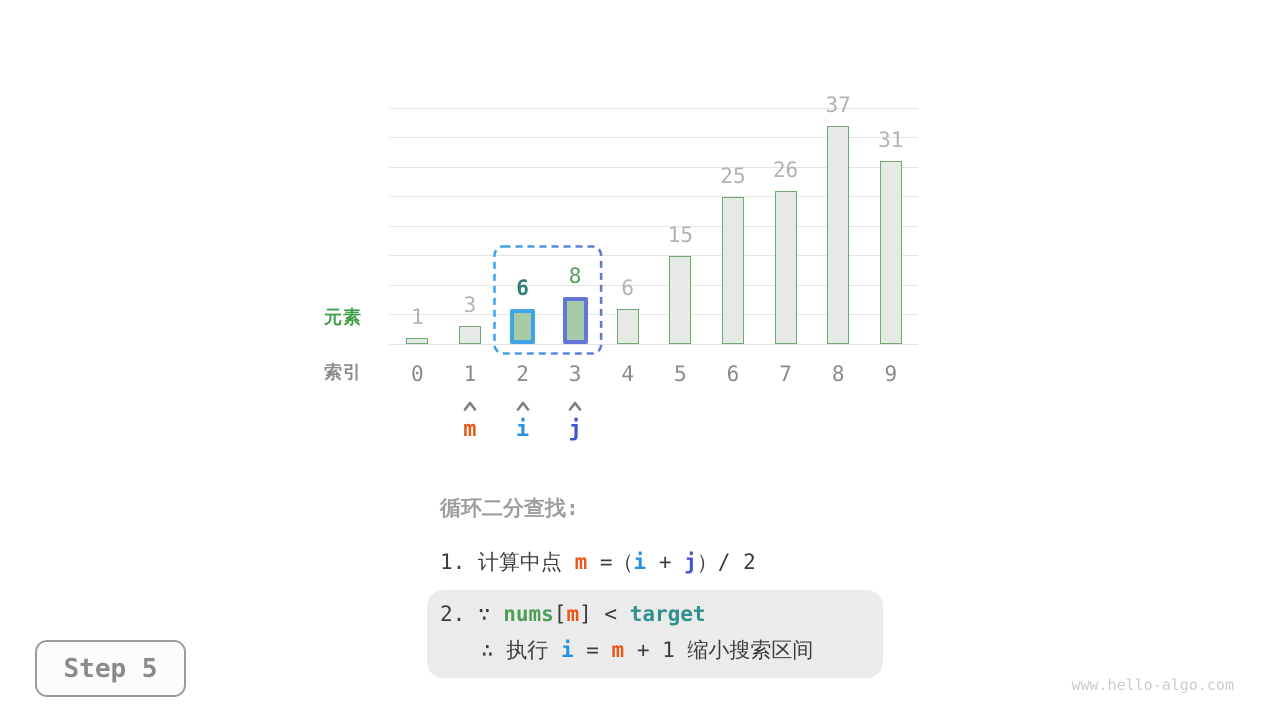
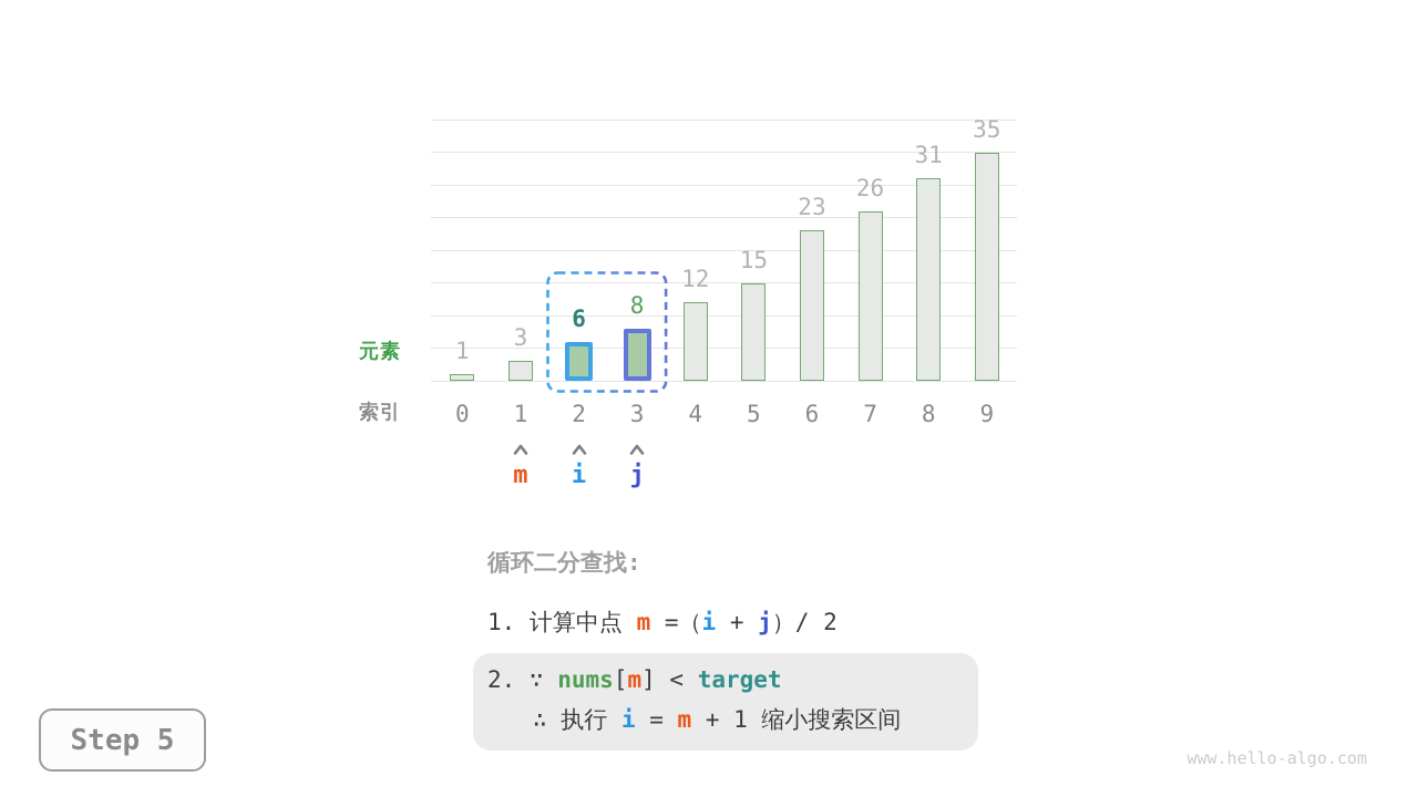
4: 6 -> 12
6: 25 -> 23
8: 37 -> 31
9: 31 -> 35
